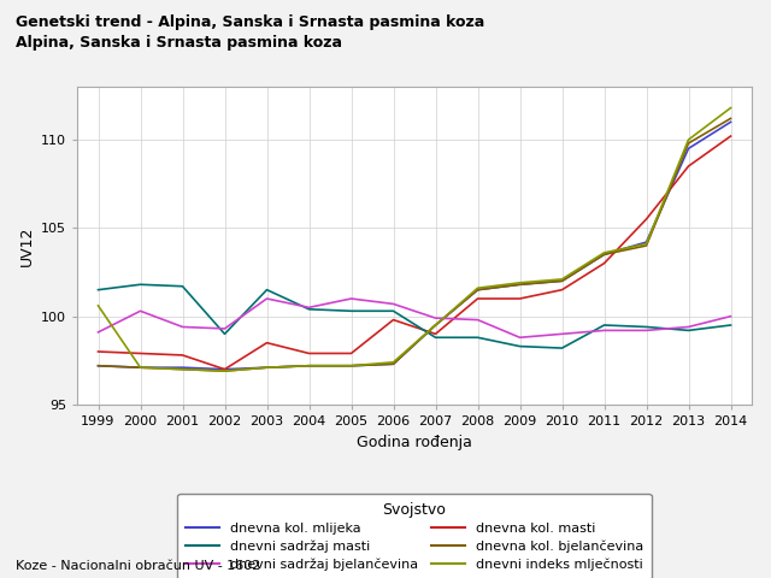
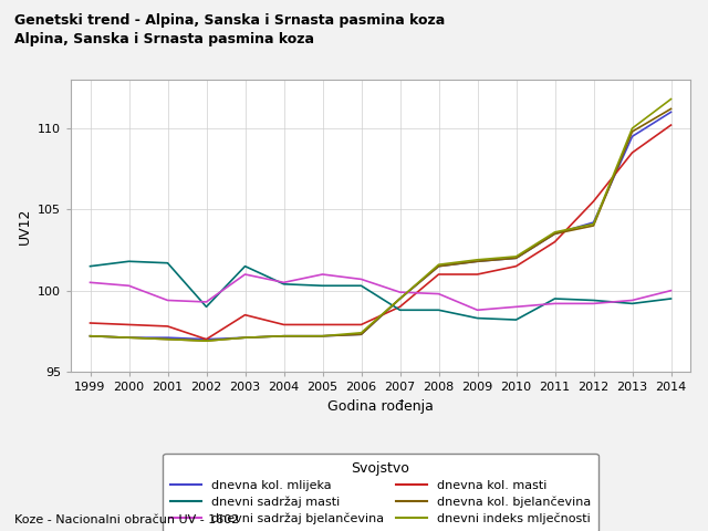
dnevni sadržaj bjelančevina/1999: 99.1 -> 100.5
dnevni indeks mlječnosti/1999: 100.6 -> 97.2
dnevna kol. masti/2006: 99.8 -> 97.9
